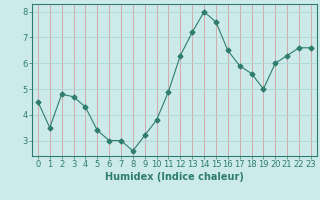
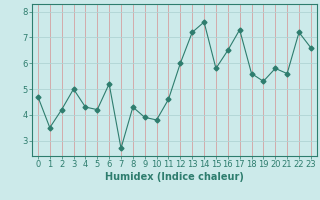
0: 4.5 -> 4.7
2: 4.8 -> 4.2
3: 4.7 -> 5.0
5: 3.4 -> 4.2
6: 3.0 -> 5.2
7: 3.0 -> 2.7
8: 2.6 -> 4.3
9: 3.2 -> 3.9
11: 4.9 -> 4.6
12: 6.3 -> 6.0
14: 8.0 -> 7.6
15: 7.6 -> 5.8
17: 5.9 -> 7.3
19: 5.0 -> 5.3
20: 6.0 -> 5.8
21: 6.3 -> 5.6
22: 6.6 -> 7.2
